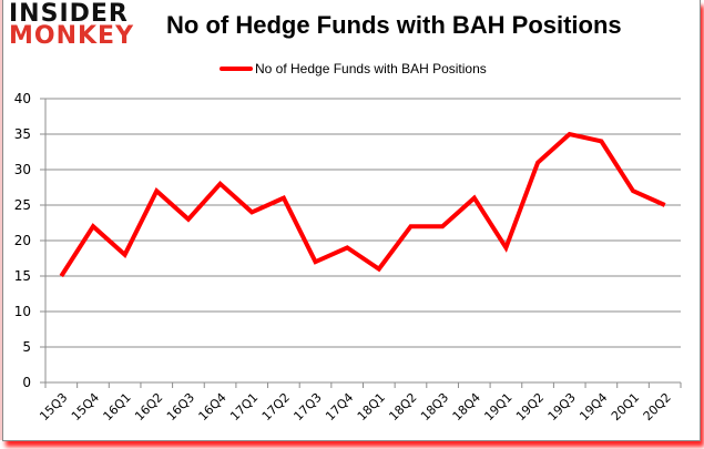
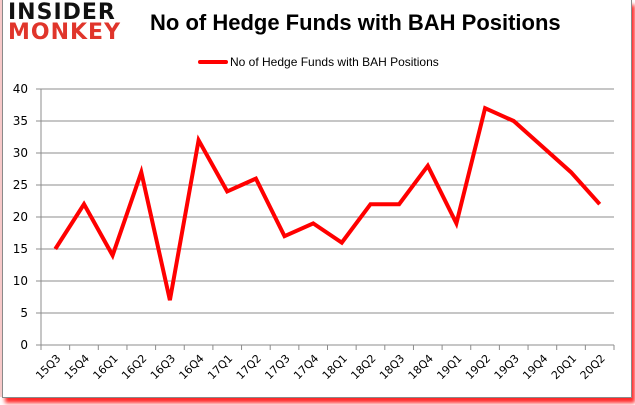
16Q1: 18 -> 14
16Q3: 23 -> 7
16Q4: 28 -> 32
18Q4: 26 -> 28
19Q2: 31 -> 37
19Q4: 34 -> 31
20Q2: 25 -> 22
